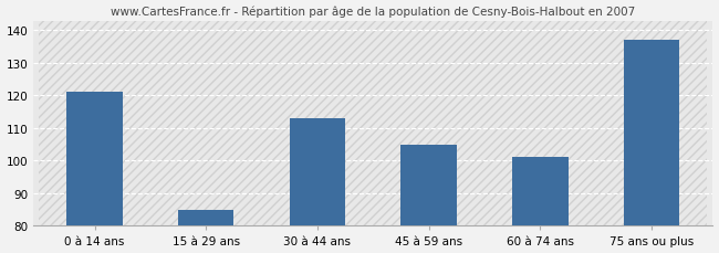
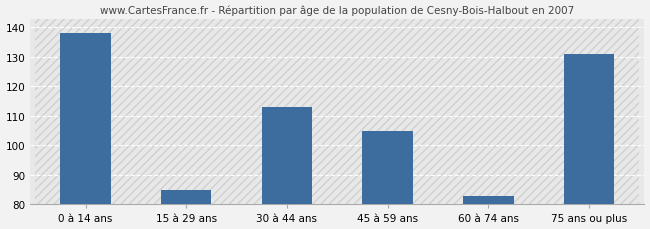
0 à 14 ans: 121 -> 138
60 à 74 ans: 101 -> 83
75 ans ou plus: 137 -> 131
